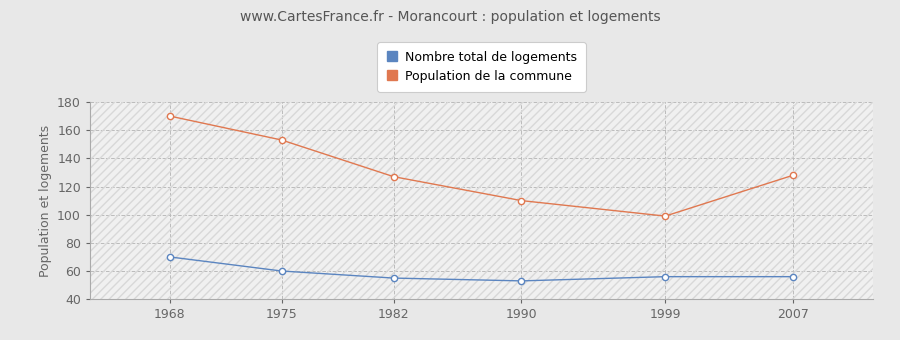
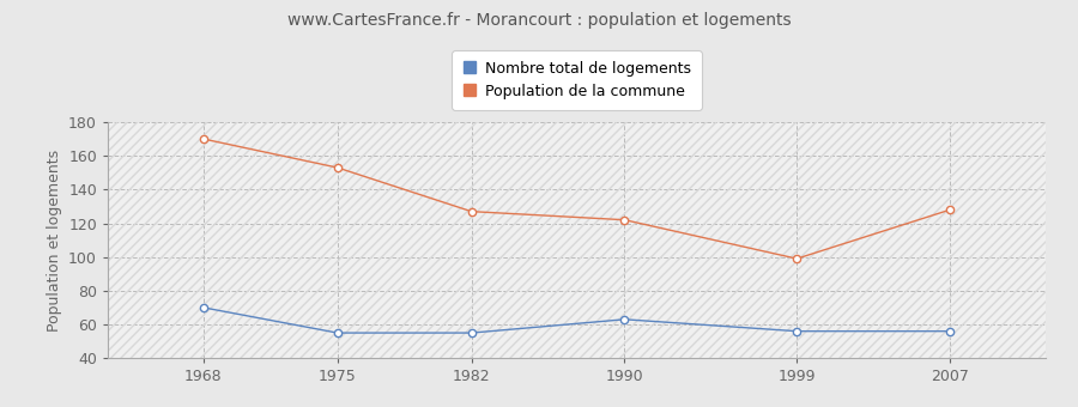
Nombre total de logements/1975: 60 -> 55
Nombre total de logements/1990: 53 -> 63
Population de la commune/1990: 110 -> 122
